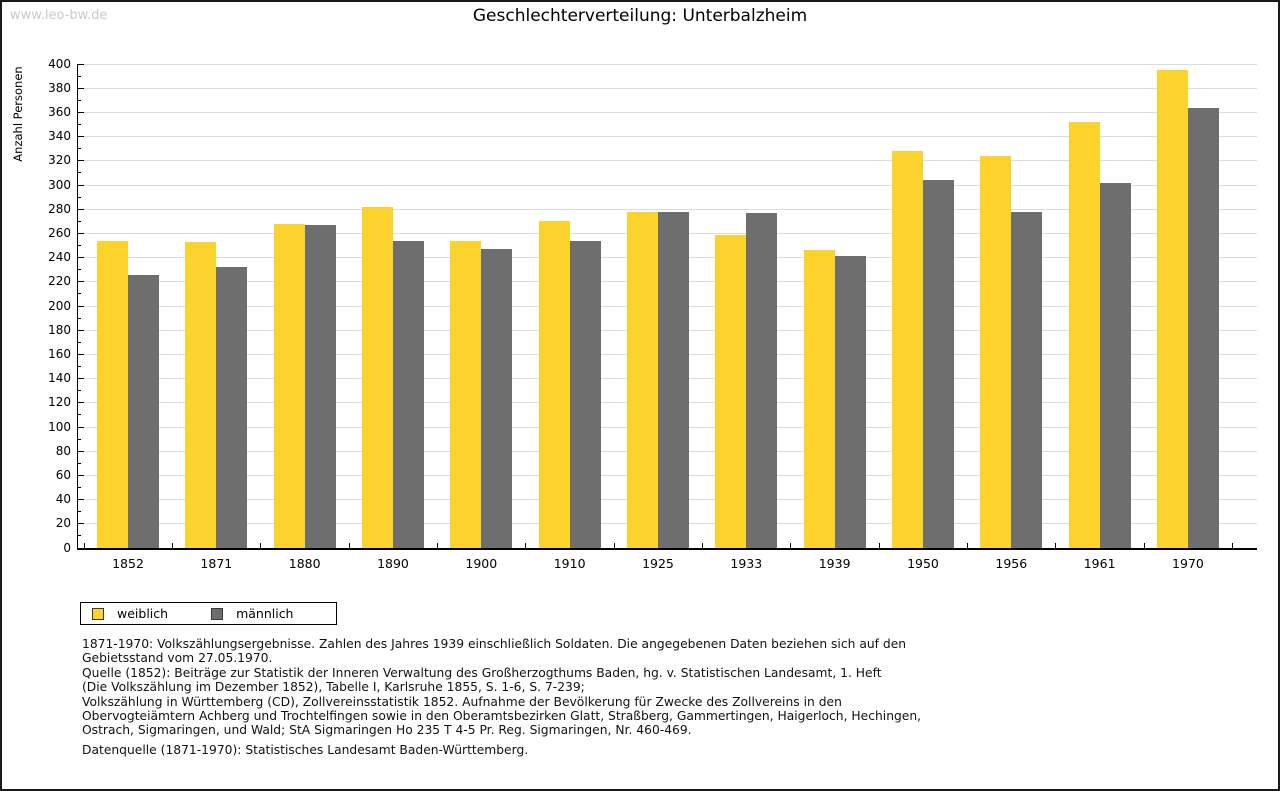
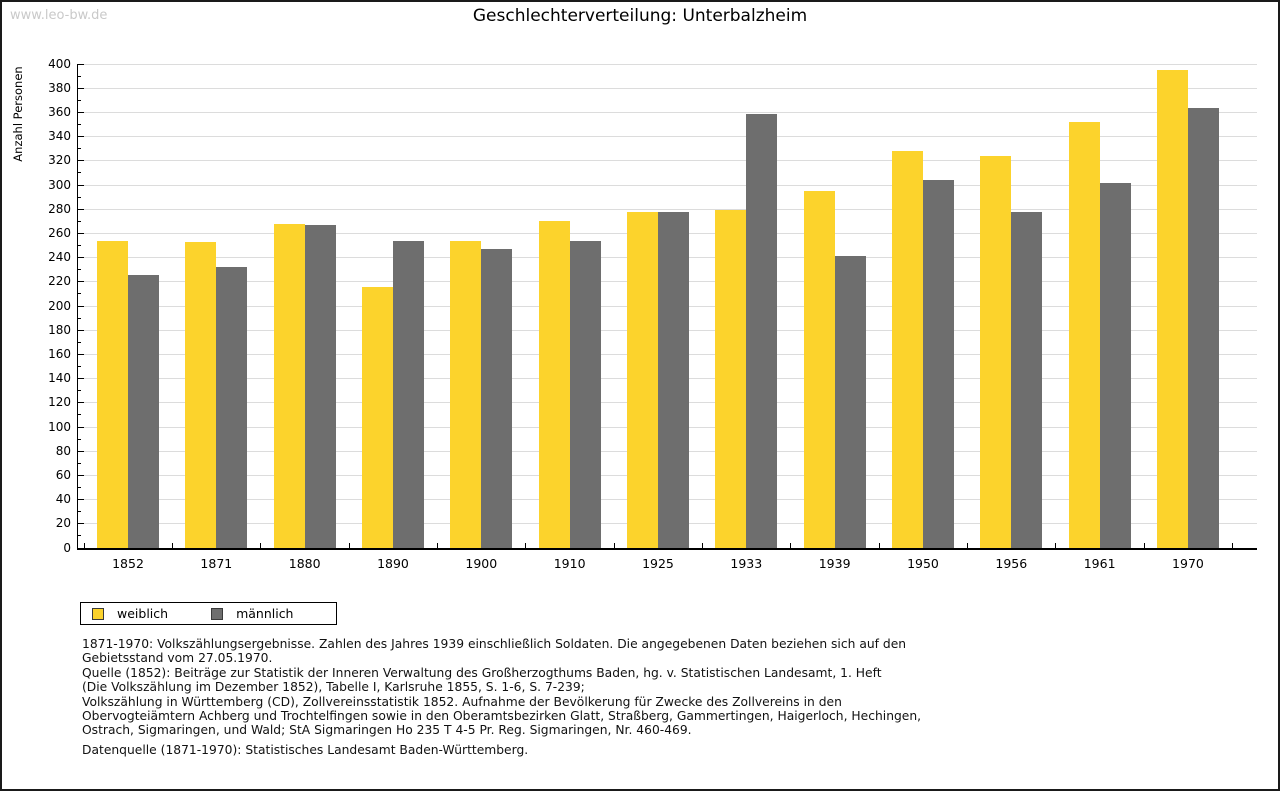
weiblich/1890: 282 -> 216
weiblich/1933: 259 -> 279
männlich/1933: 277 -> 359
weiblich/1939: 246 -> 295
